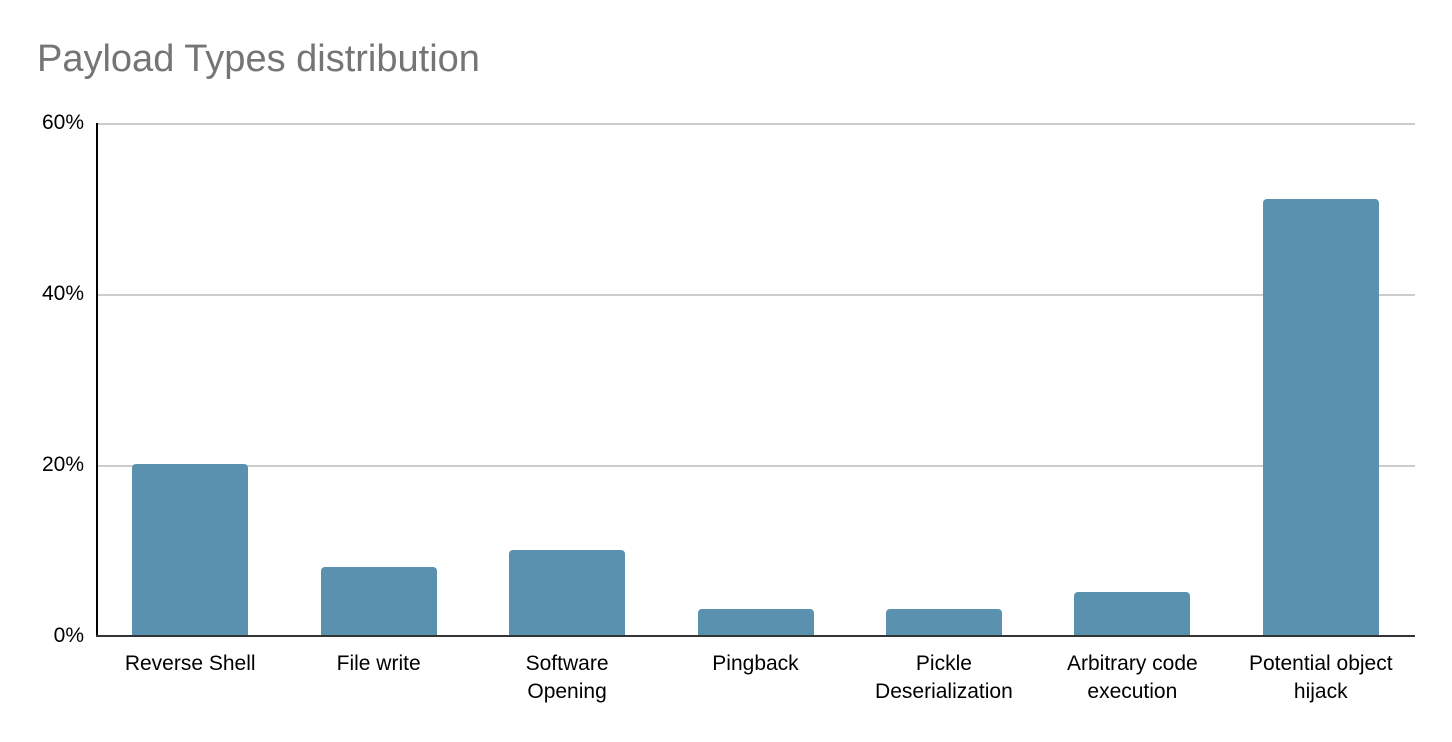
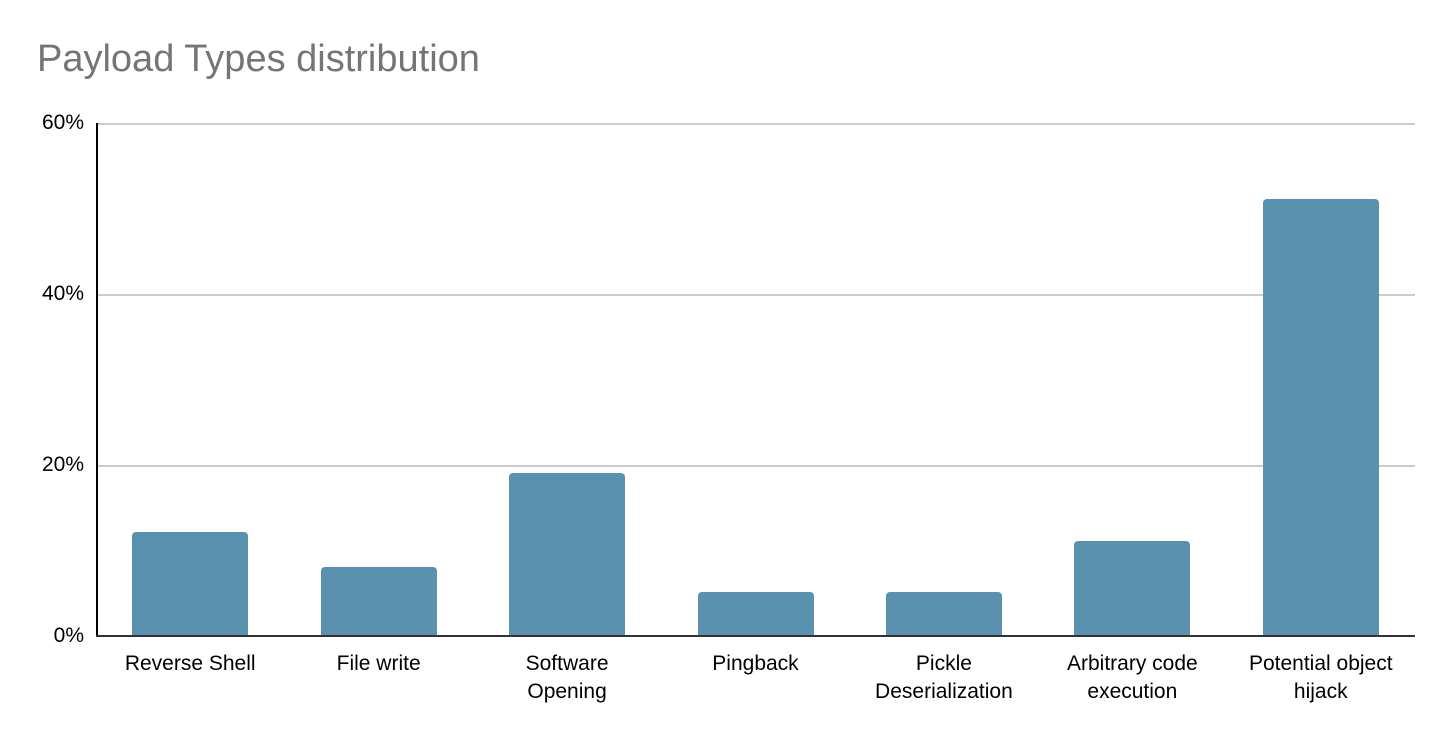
Reverse Shell: 20% -> 12%
Software Opening: 10% -> 19%
Pingback: 3% -> 5%
Pickle Deserialization: 3% -> 5%
Arbitrary code execution: 5% -> 11%
